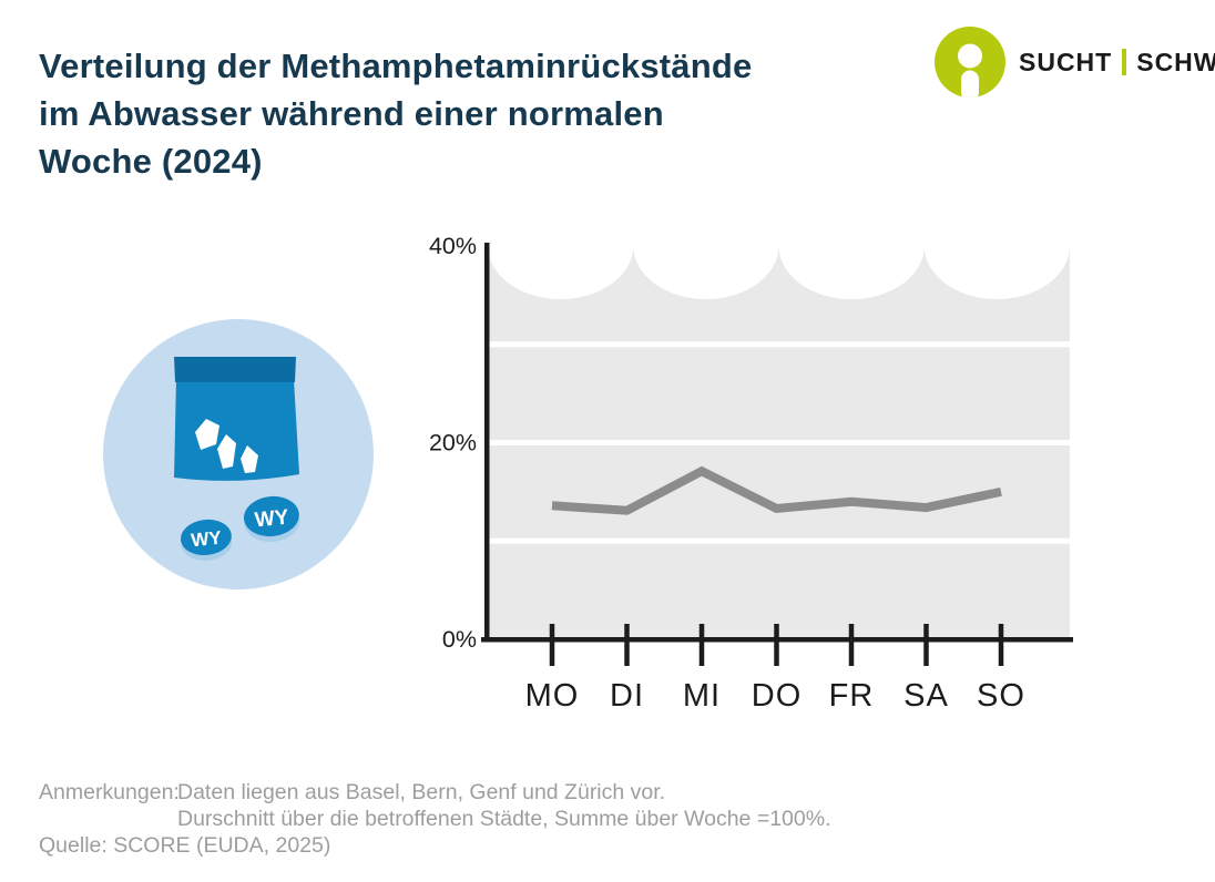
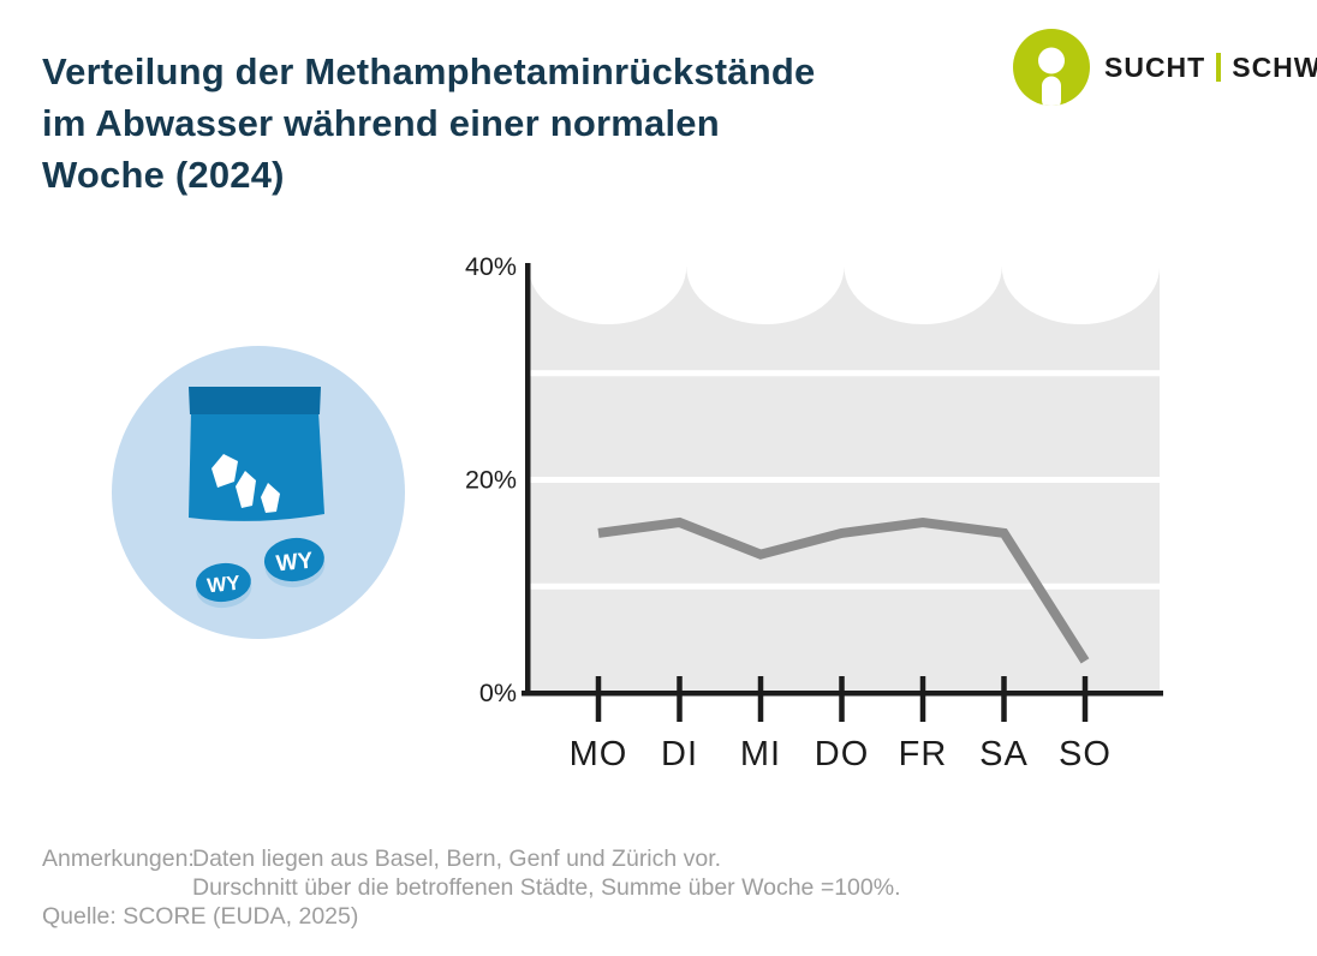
MO: 14% -> 15%
DI: 13% -> 16%
MI: 17% -> 13%
DO: 13% -> 15%
FR: 14% -> 16%
SA: 13% -> 15%
SO: 15% -> 3%
